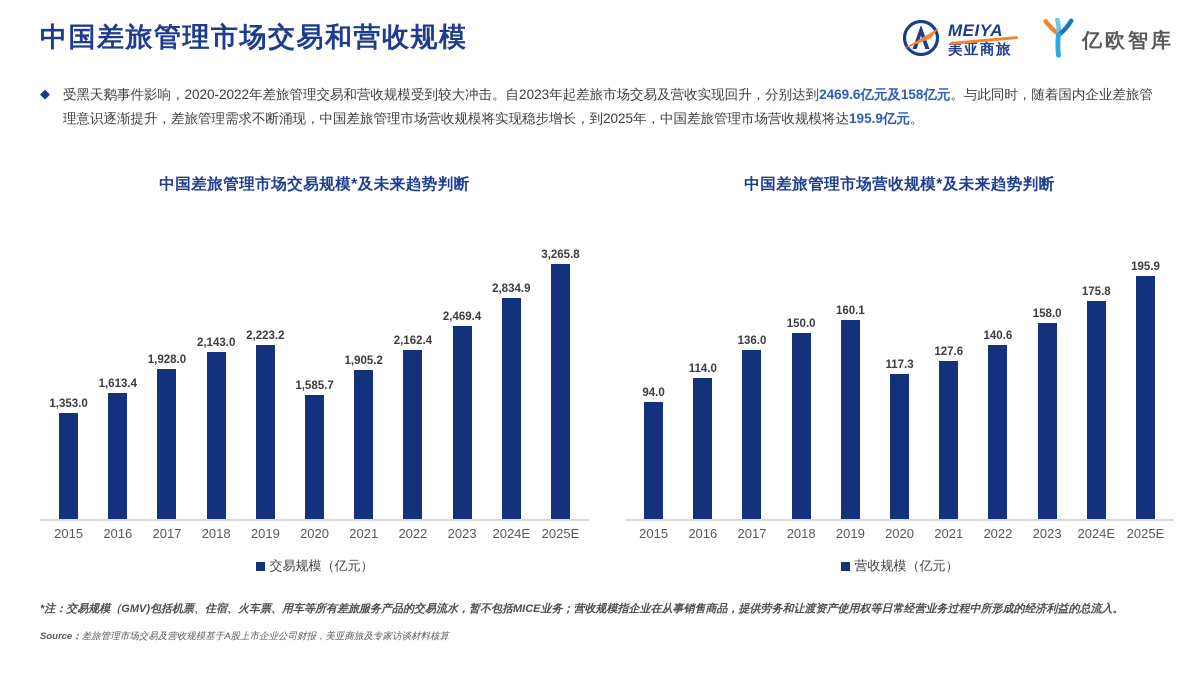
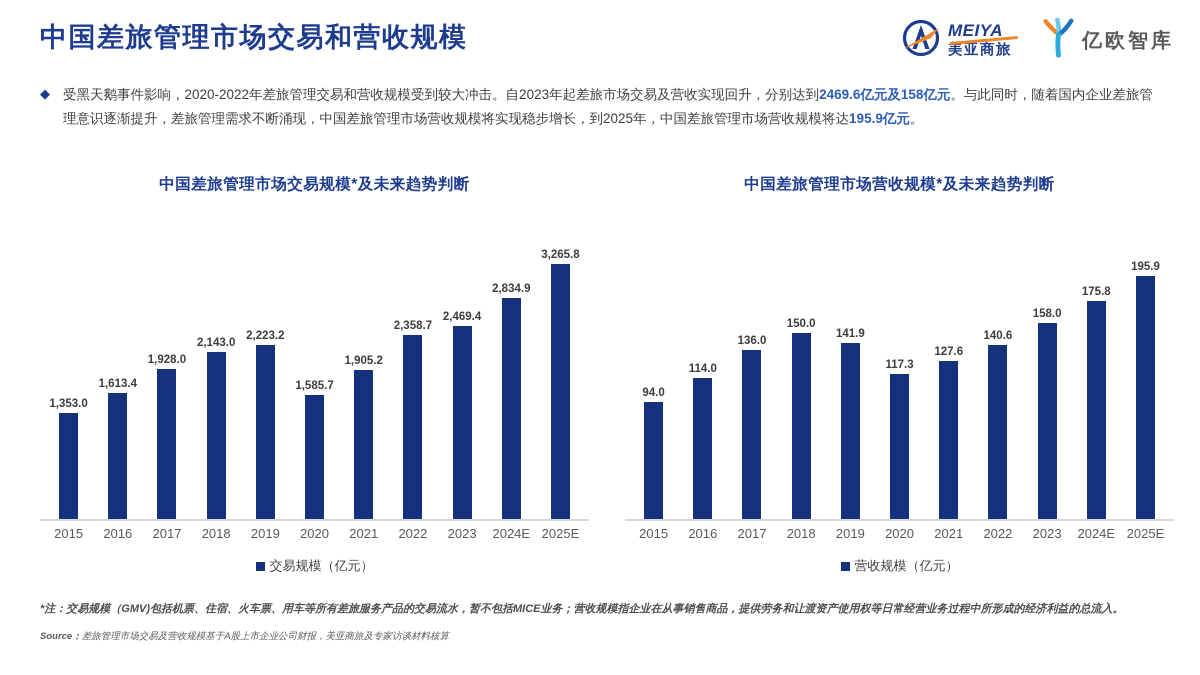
中国差旅管理市场交易规模*及未来趋势判断/2022: 2,162.4 -> 2,358.7
中国差旅管理市场营收规模*及未来趋势判断/2019: 160.1 -> 141.9
